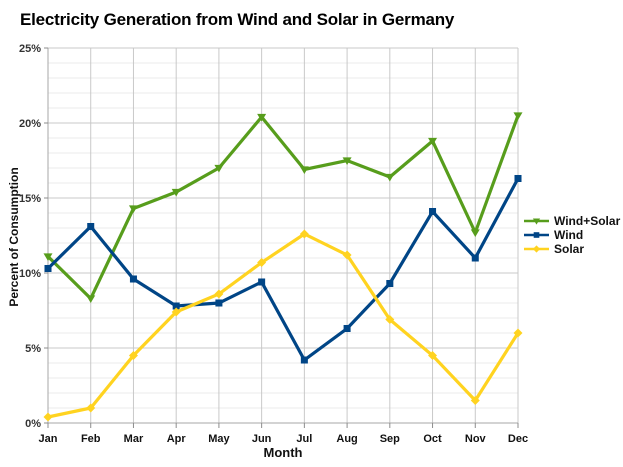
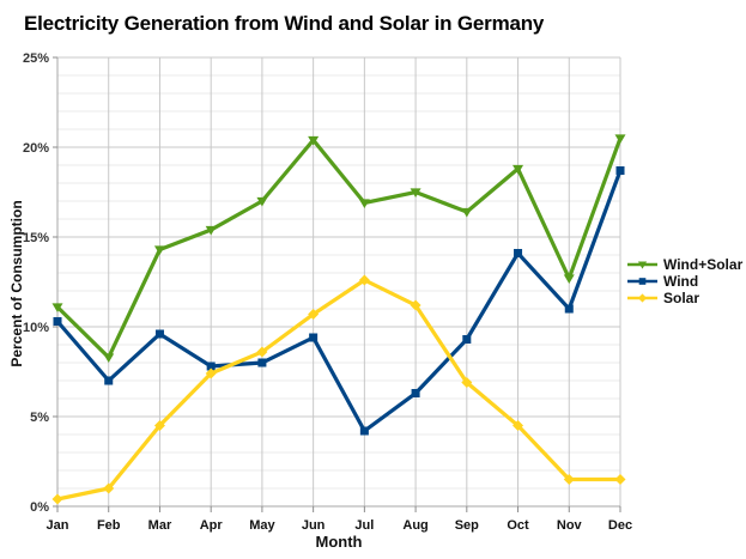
Wind/Feb: 13.1% -> 7.0%
Wind/Dec: 16.3% -> 18.7%
Solar/Dec: 6.0% -> 1.5%
